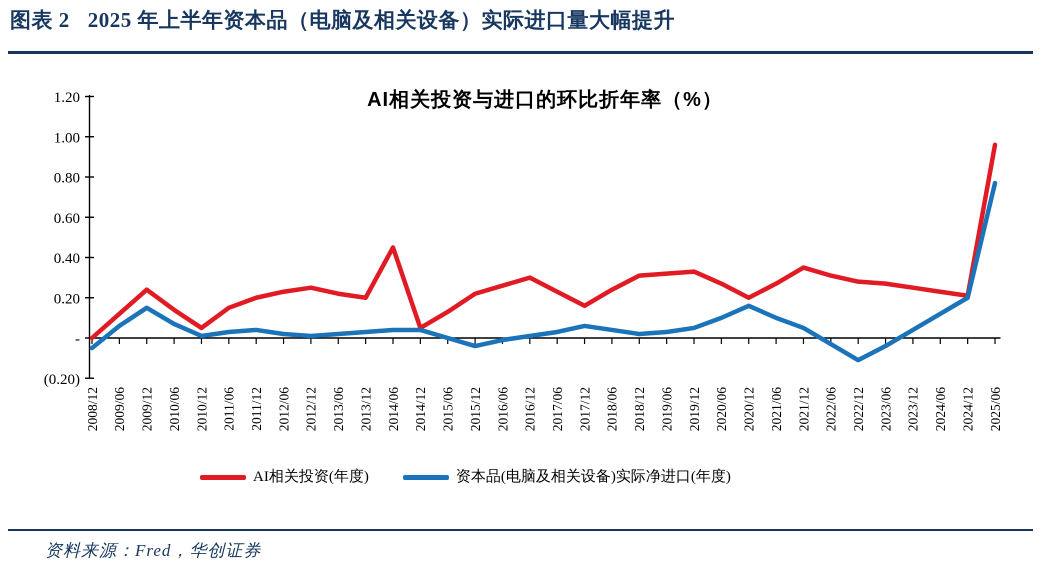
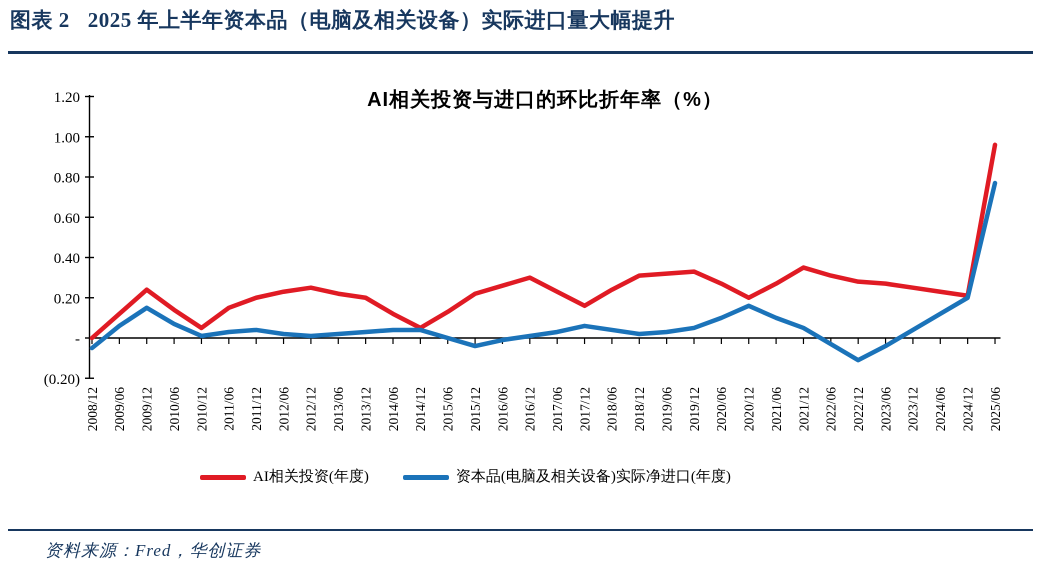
AI相关投资(年度)/2014/06: 0.45 -> 0.12
